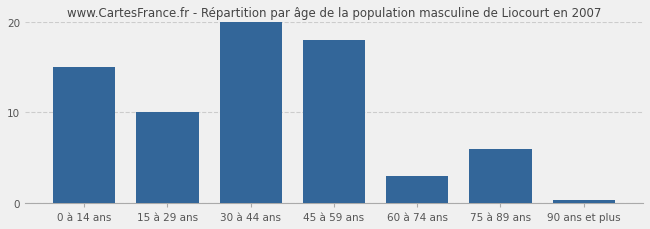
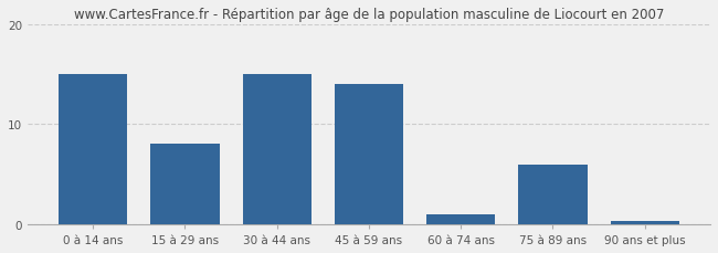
15 à 29 ans: 10.0 -> 8.0
30 à 44 ans: 20.0 -> 15.0
45 à 59 ans: 18.0 -> 14.0
60 à 74 ans: 3.0 -> 1.0
